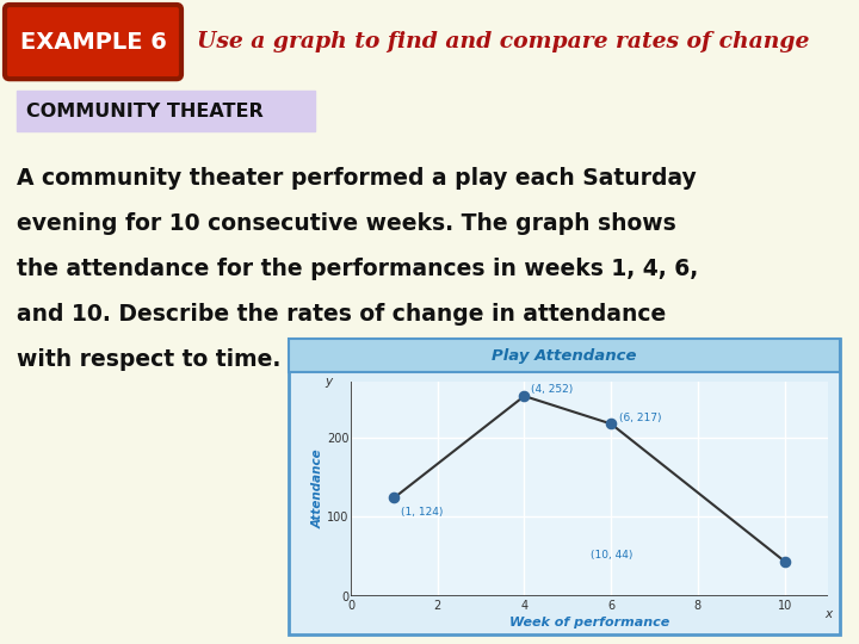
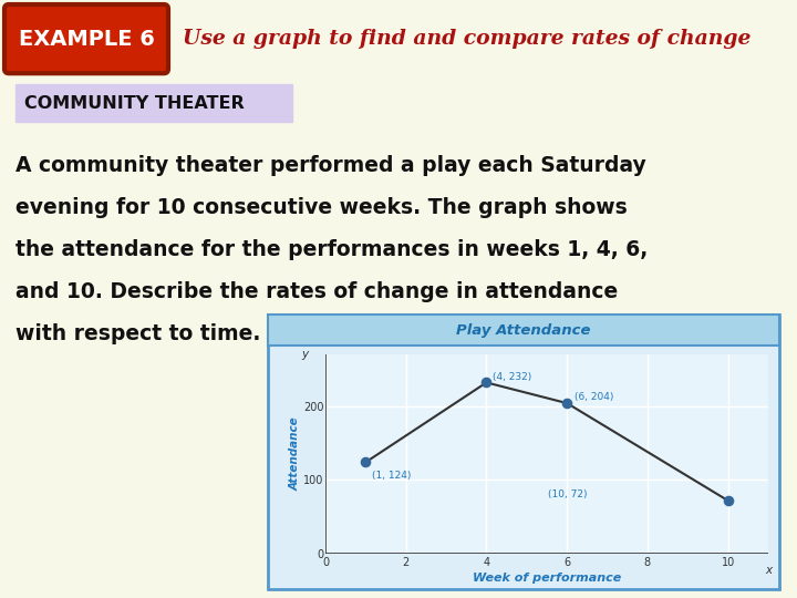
4: 252) -> 232)
6: 217) -> 204)
10: 44) -> 72)
